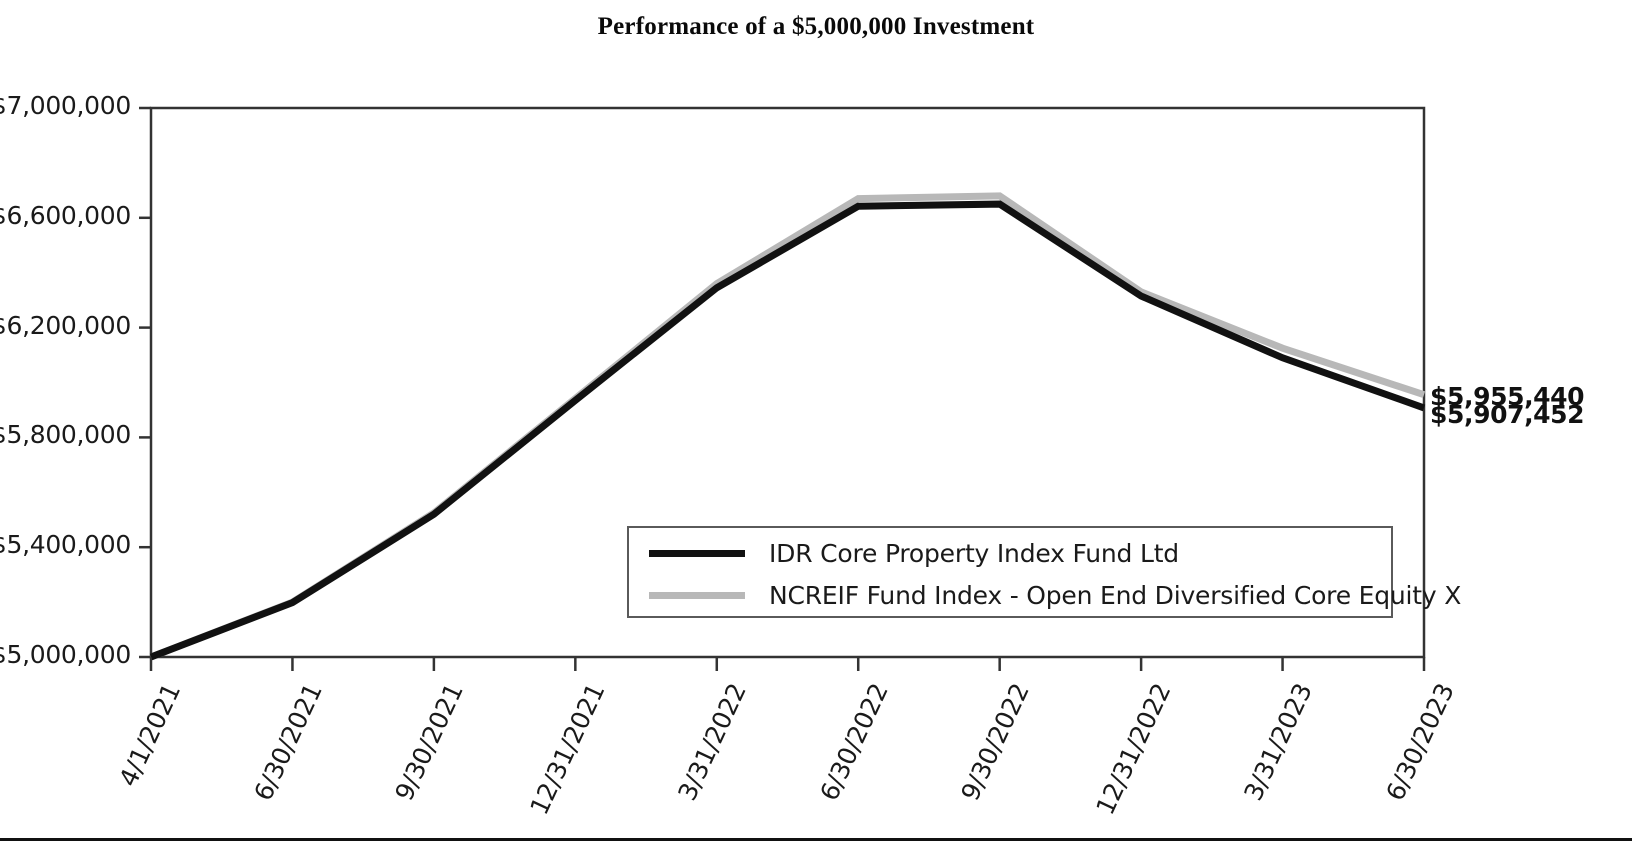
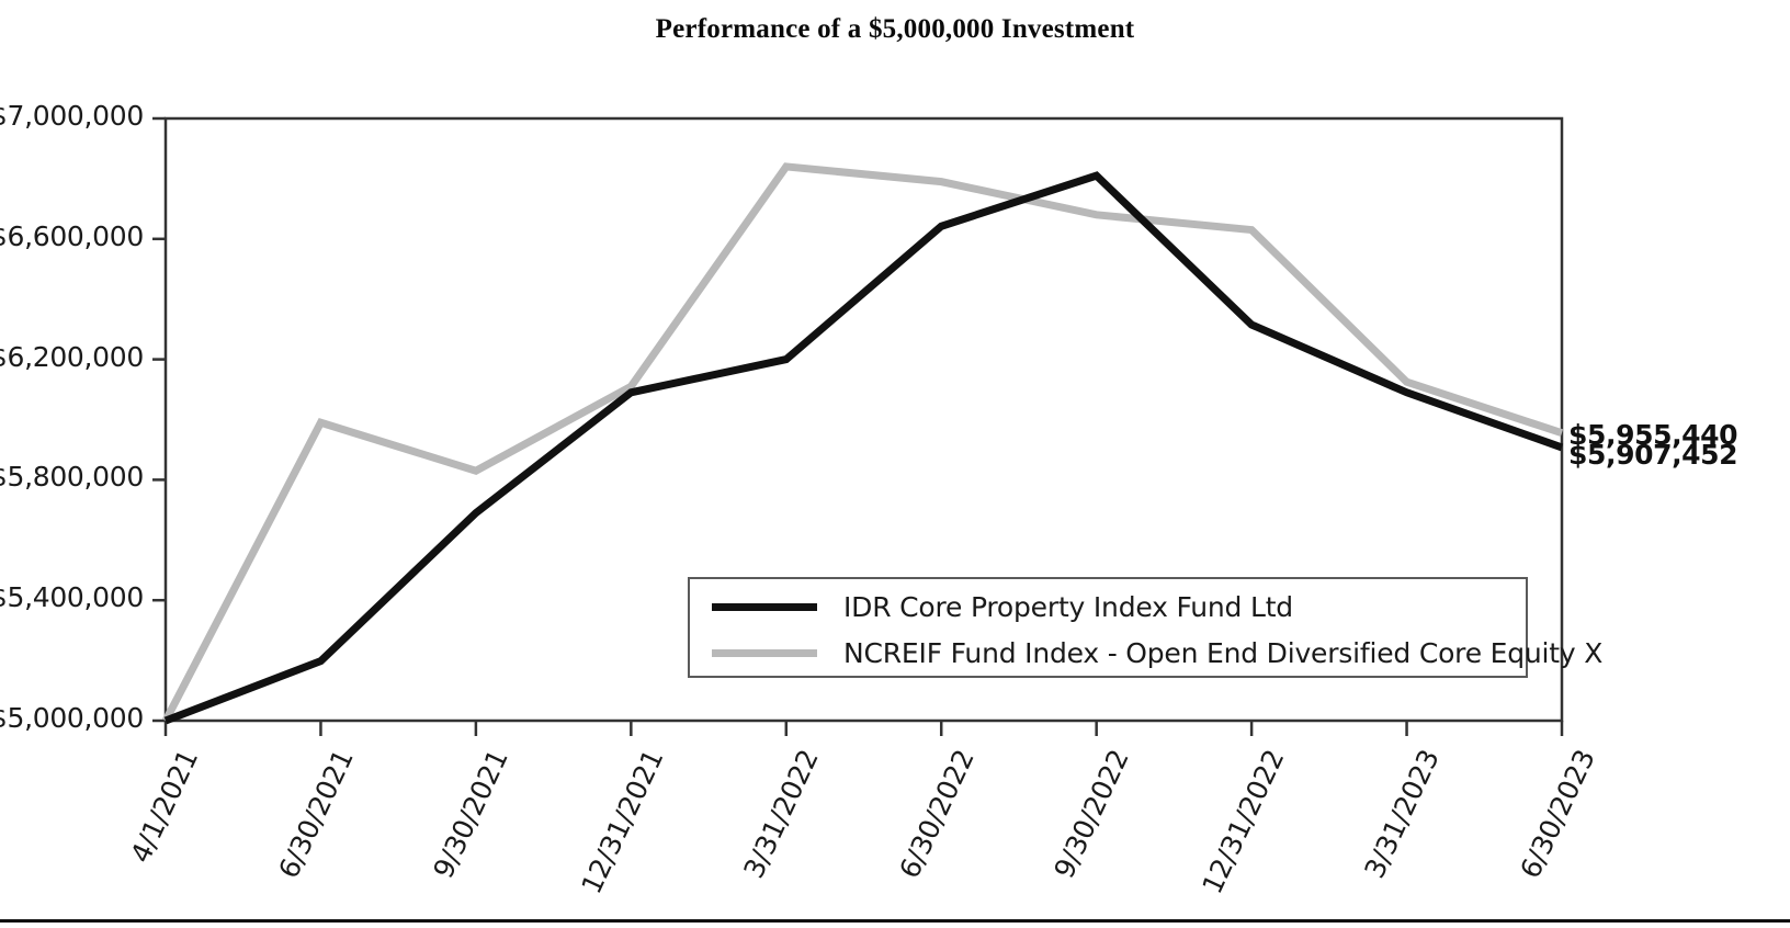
NCREIF Fund Index - Open End Diversified Core Equity X/6/30/2021: $5200000 -> $5990000
IDR Core Property Index Fund Ltd/9/30/2021: $5520000 -> $5690000
NCREIF Fund Index - Open End Diversified Core Equity X/9/30/2021: $5520000 -> $5830000
IDR Core Property Index Fund Ltd/12/31/2021: $5940000 -> $6090000
NCREIF Fund Index - Open End Diversified Core Equity X/12/31/2021: $5940000 -> $6110000
IDR Core Property Index Fund Ltd/3/31/2022: $6340000 -> $6200000
NCREIF Fund Index - Open End Diversified Core Equity X/3/31/2022: $6360000 -> $6840000
NCREIF Fund Index - Open End Diversified Core Equity X/6/30/2022: $6670000 -> $6790000
IDR Core Property Index Fund Ltd/9/30/2022: $6650000 -> $6810000
NCREIF Fund Index - Open End Diversified Core Equity X/12/31/2022: $6330000 -> $6630000
